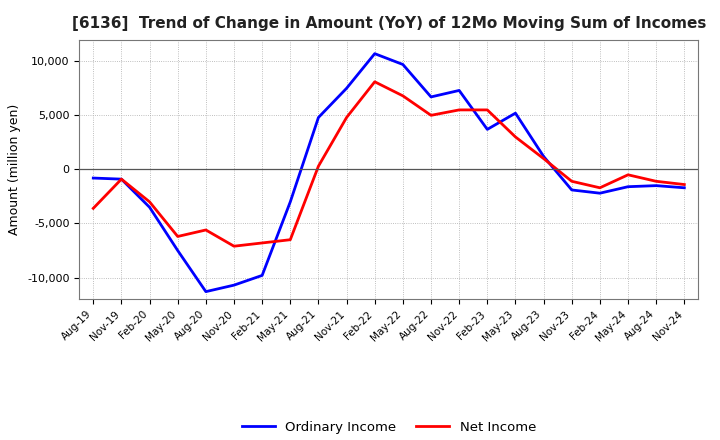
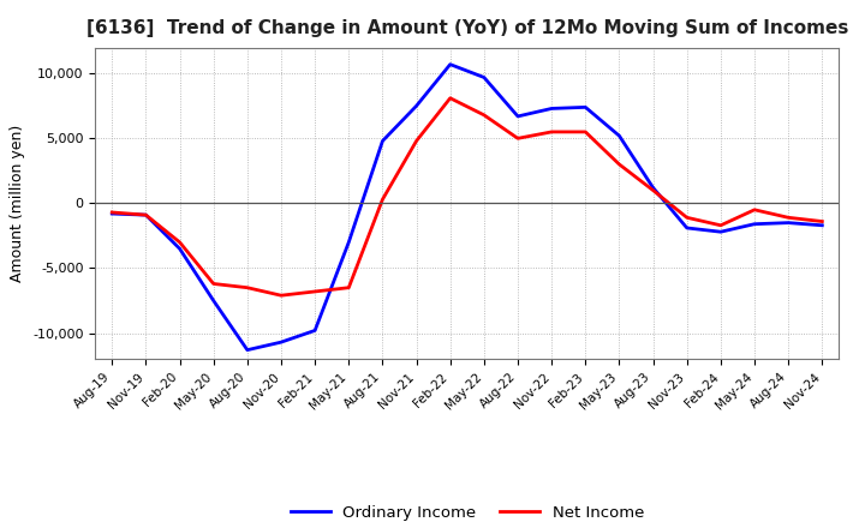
Net Income/Aug-19: -3,600 -> -700
Net Income/Aug-20: -5,600 -> -6,500
Ordinary Income/Feb-23: 3,700 -> 7,400
